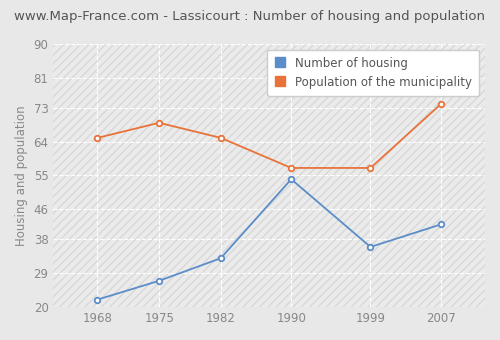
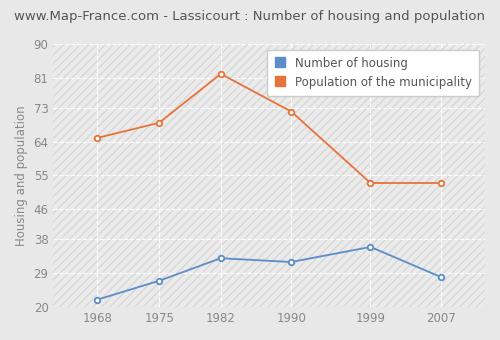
Population of the municipality/1982: 65 -> 82
Number of housing/1990: 54 -> 32
Population of the municipality/1990: 57 -> 72
Population of the municipality/1999: 57 -> 53
Number of housing/2007: 42 -> 28
Population of the municipality/2007: 74 -> 53
